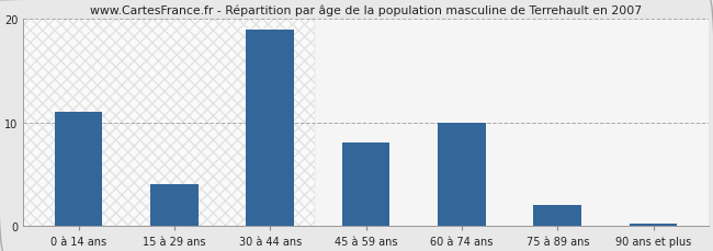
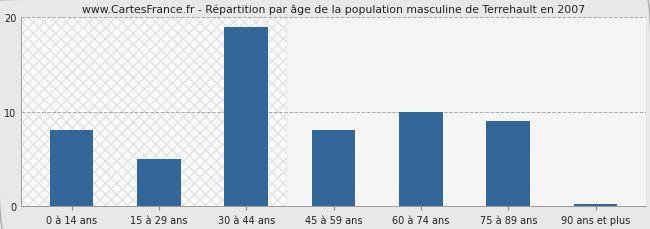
0 à 14 ans: 11.0 -> 8.0
15 à 29 ans: 4.0 -> 5.0
75 à 89 ans: 2.0 -> 9.0
